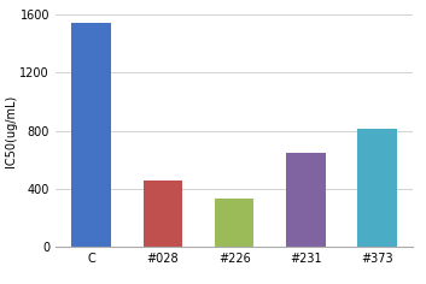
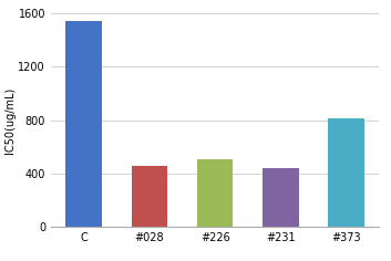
#226: 330 -> 510
#231: 650 -> 440
